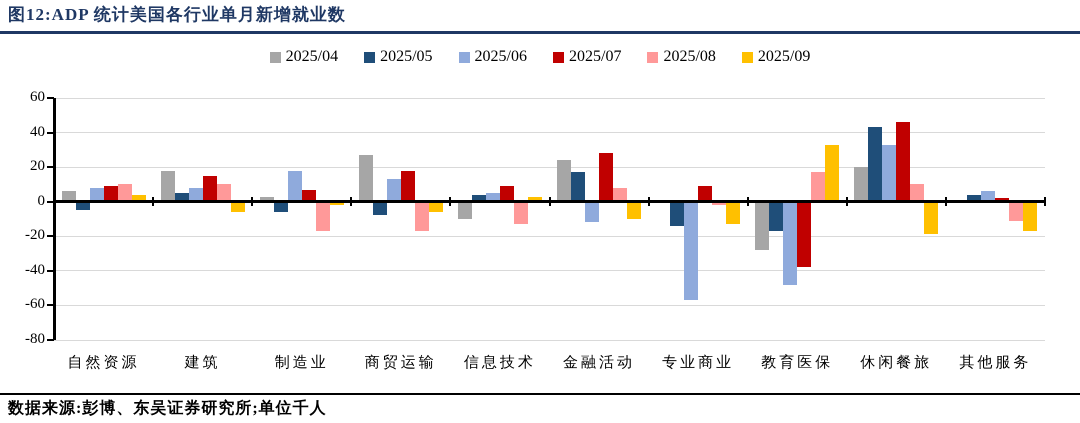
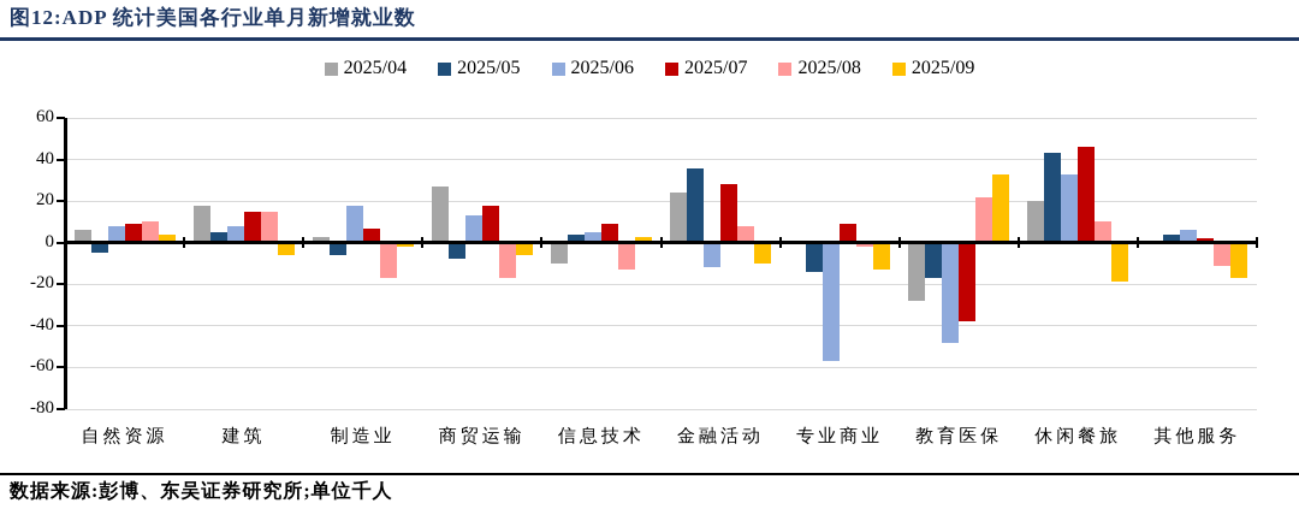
2025/08/建筑: 10 -> 15
2025/05/金融活动: 17 -> 36
2025/08/教育医保: 17 -> 22
